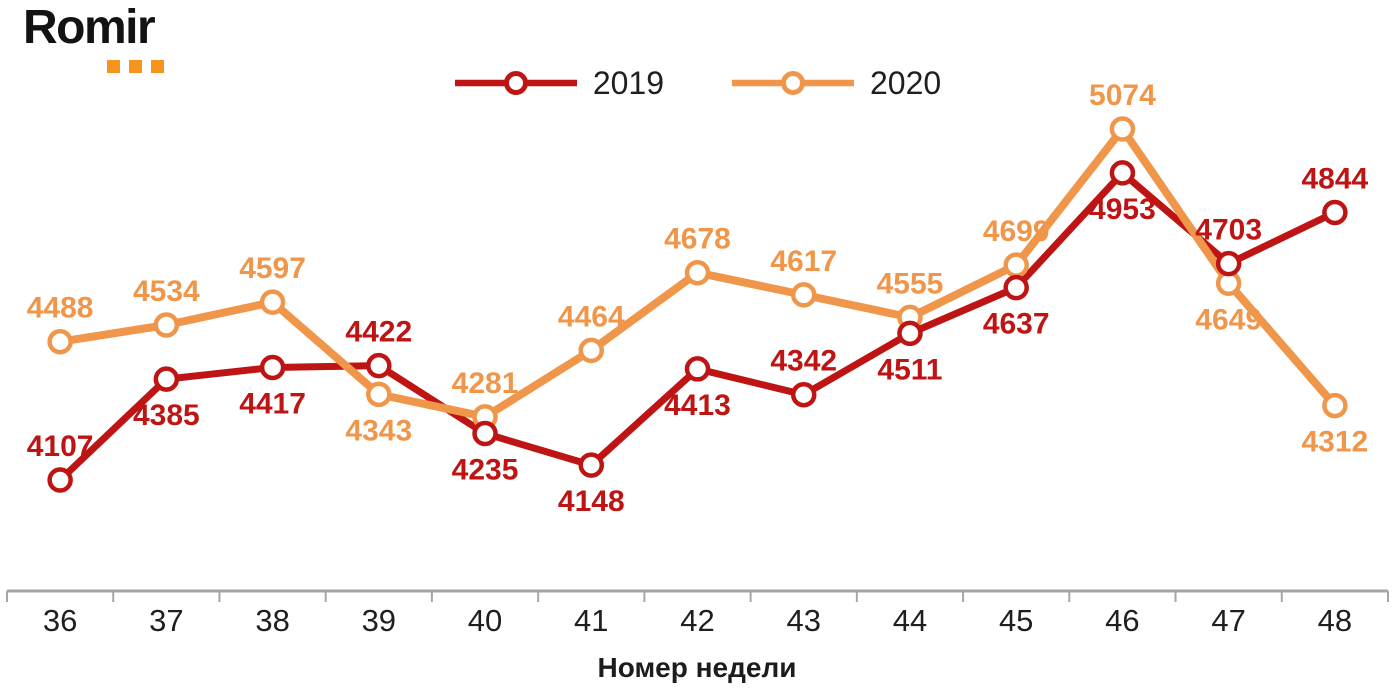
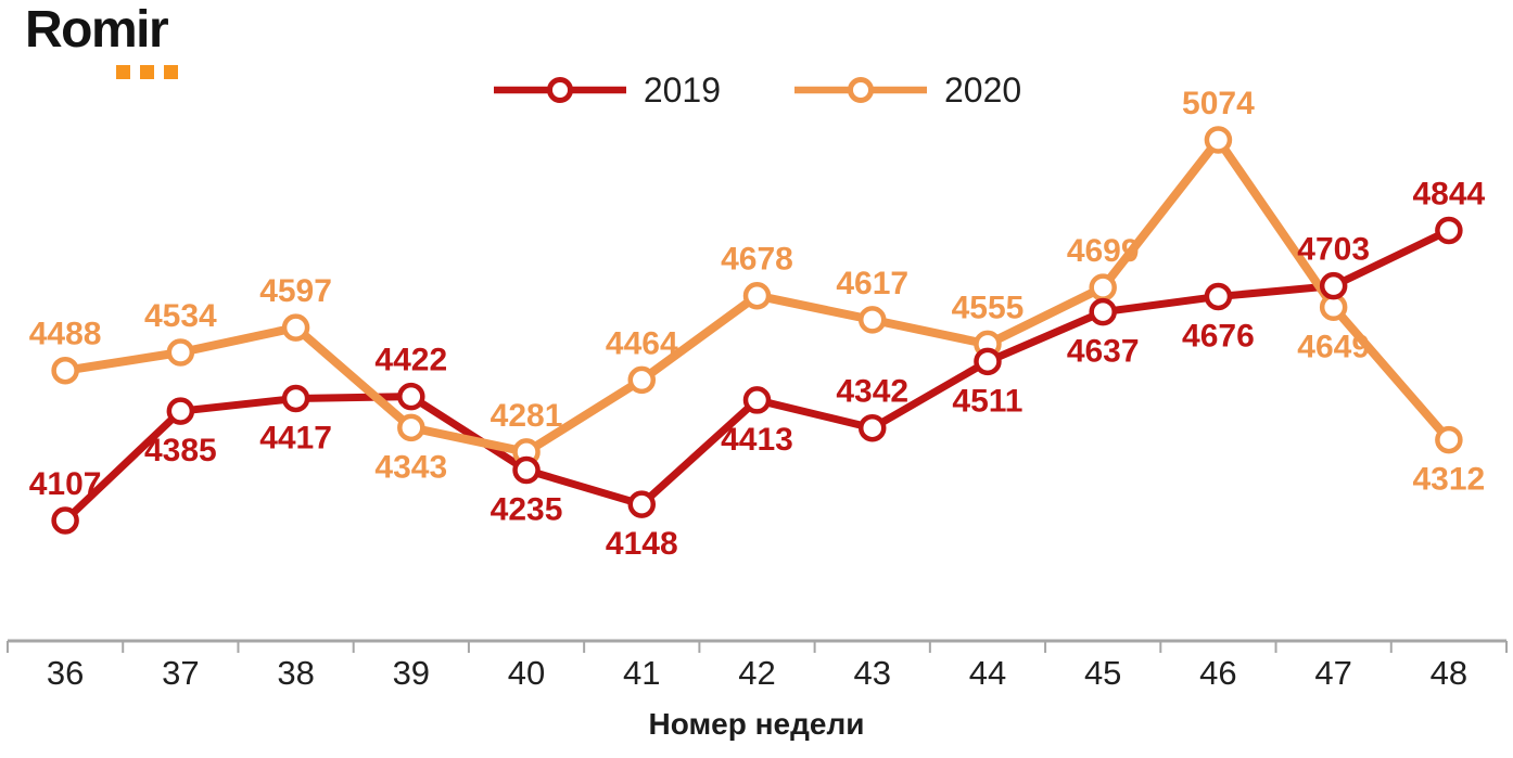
2019/46: 4953 -> 4676
